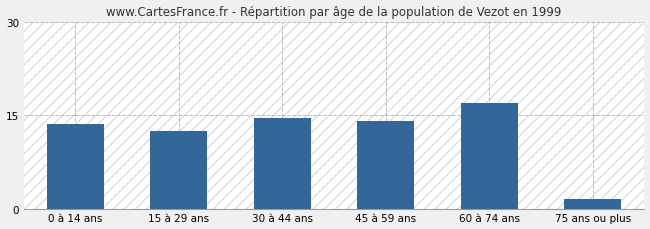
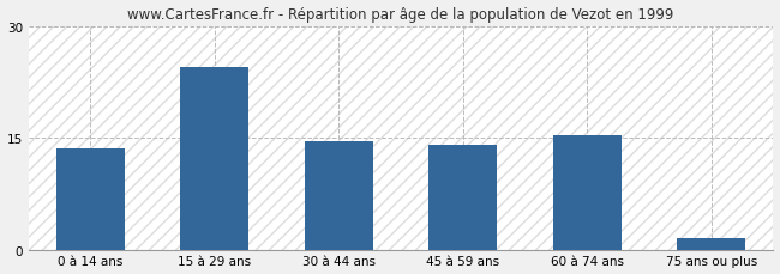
15 à 29 ans: 12.5 -> 24.4
60 à 74 ans: 17.0 -> 15.4
